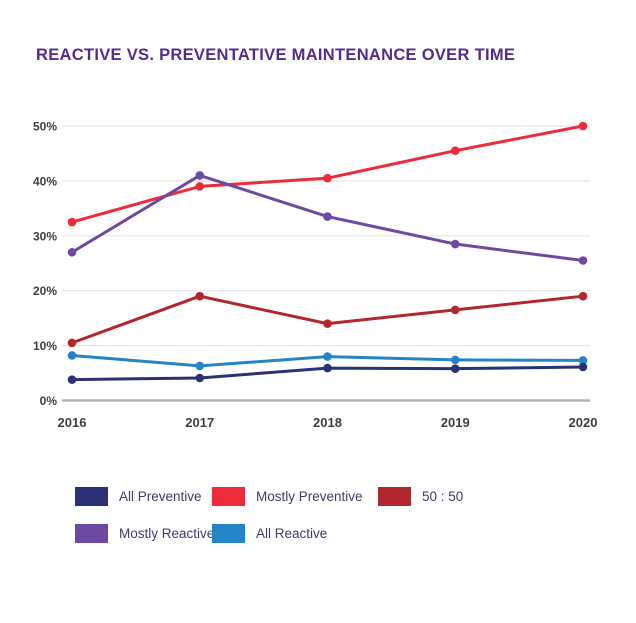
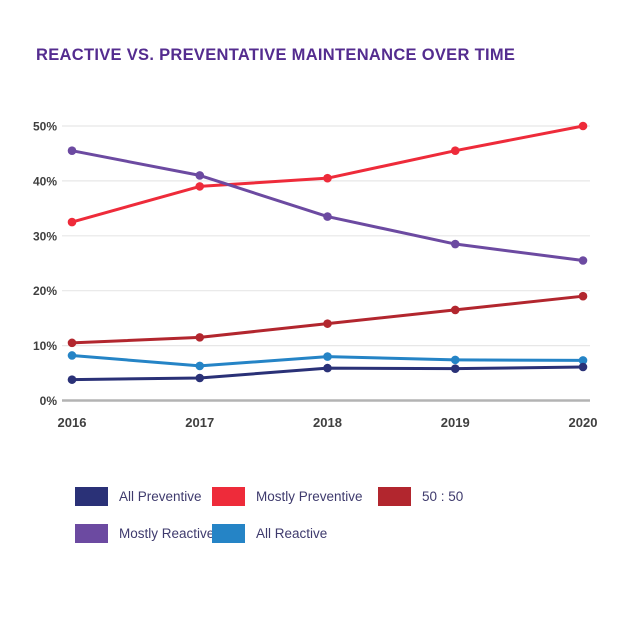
Mostly Reactive/2016: 27% -> 46%
50 : 50/2017: 19% -> 12%
